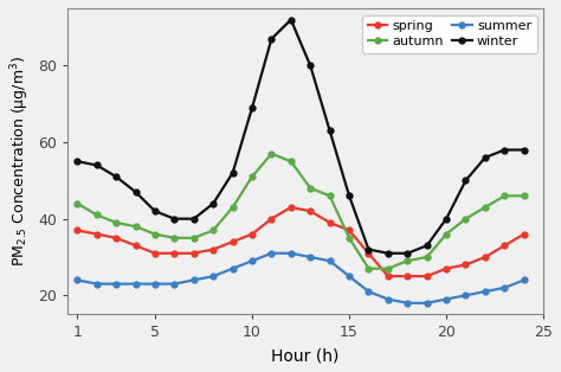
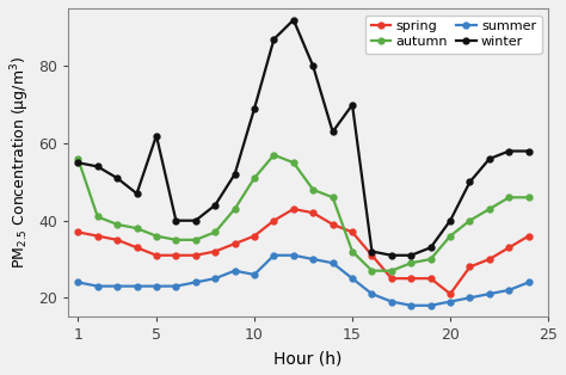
autumn/1: 44 -> 56
winter/5: 42 -> 62
summer/10: 29 -> 26
autumn/15: 35 -> 32
winter/15: 46 -> 70
spring/20: 27 -> 21
